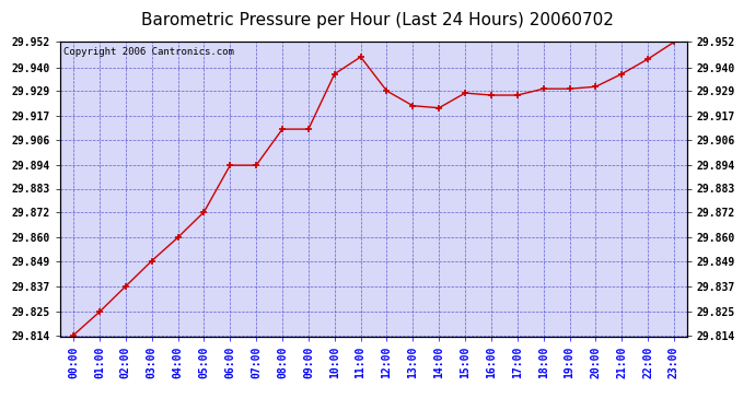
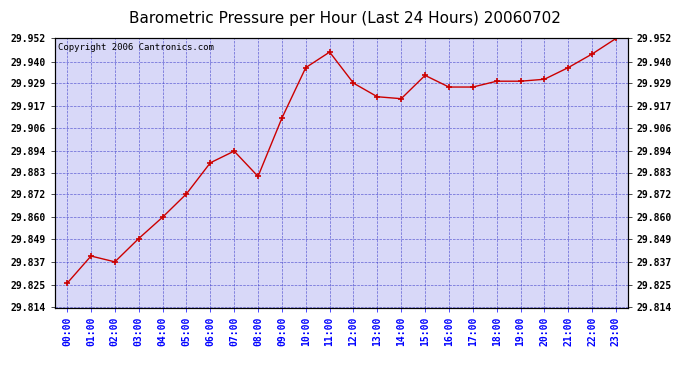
00:00: 29.814 -> 29.826
01:00: 29.825 -> 29.840
06:00: 29.894 -> 29.888
08:00: 29.911 -> 29.881
15:00: 29.928 -> 29.933
